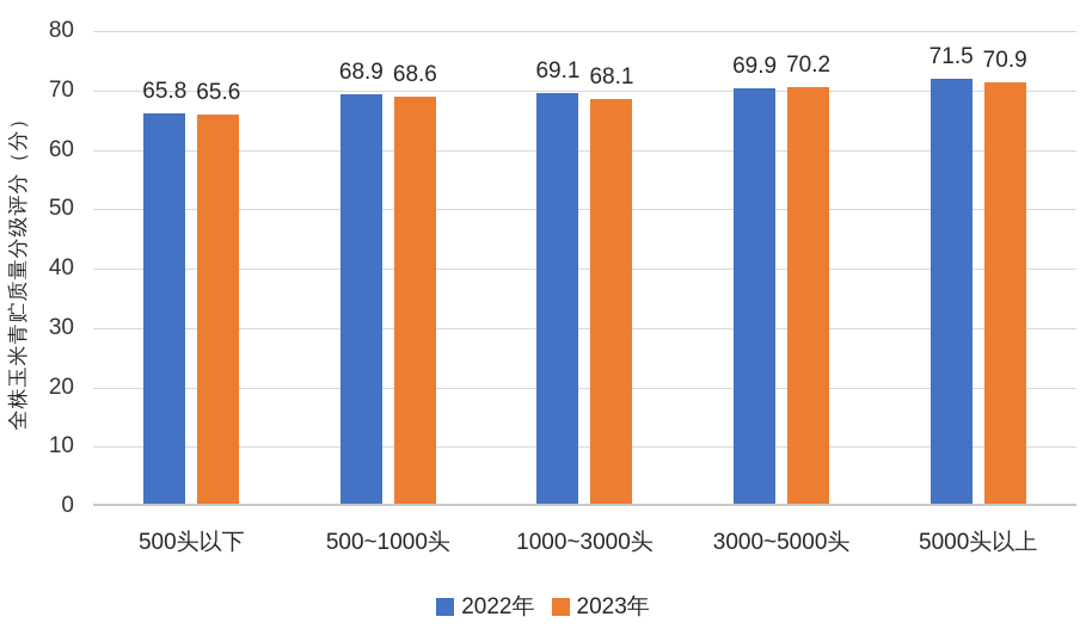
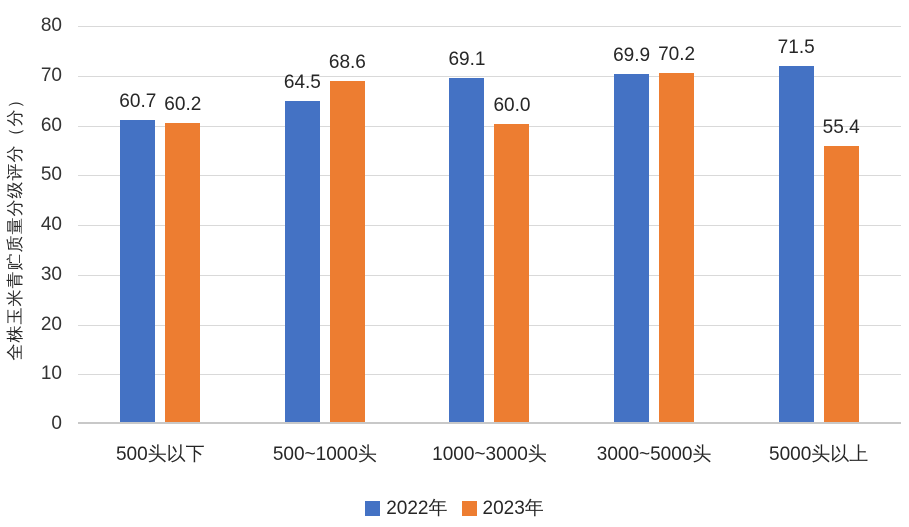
2022年/500头以下: 65.8 -> 60.7
2023年/500头以下: 65.6 -> 60.2
2022年/500~1000头: 68.9 -> 64.5
2023年/1000~3000头: 68.1 -> 60.0
2023年/5000头以上: 70.9 -> 55.4
